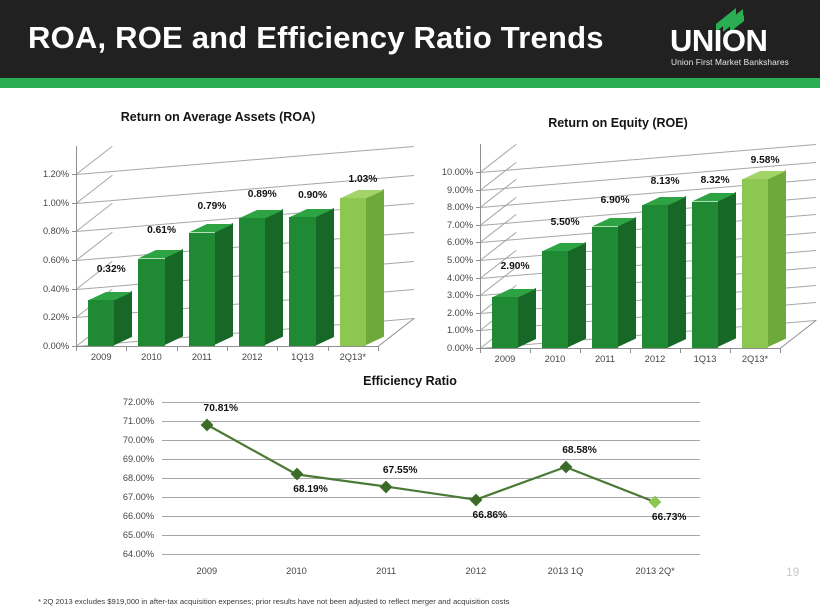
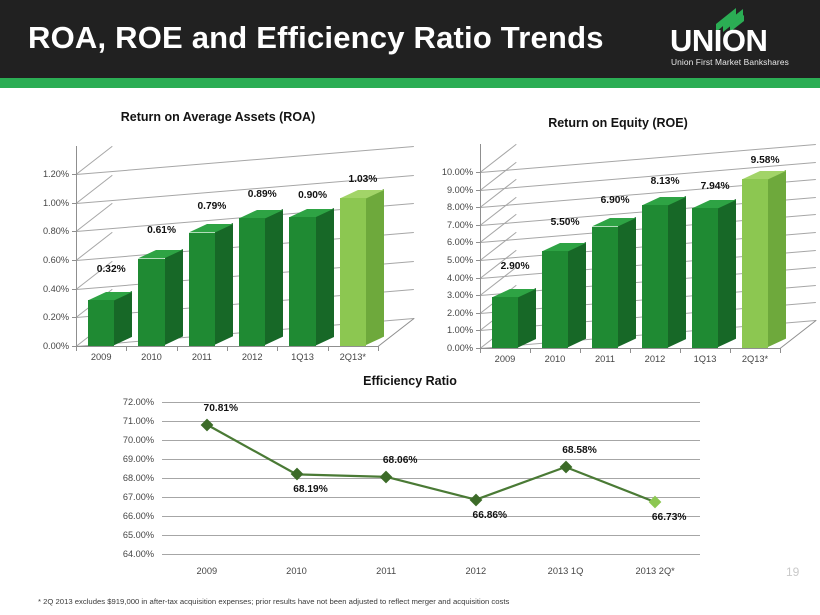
Return on Equity (ROE)/1Q13: 8.32% -> 7.94%
Efficiency Ratio/2011: 67.55% -> 68.06%
